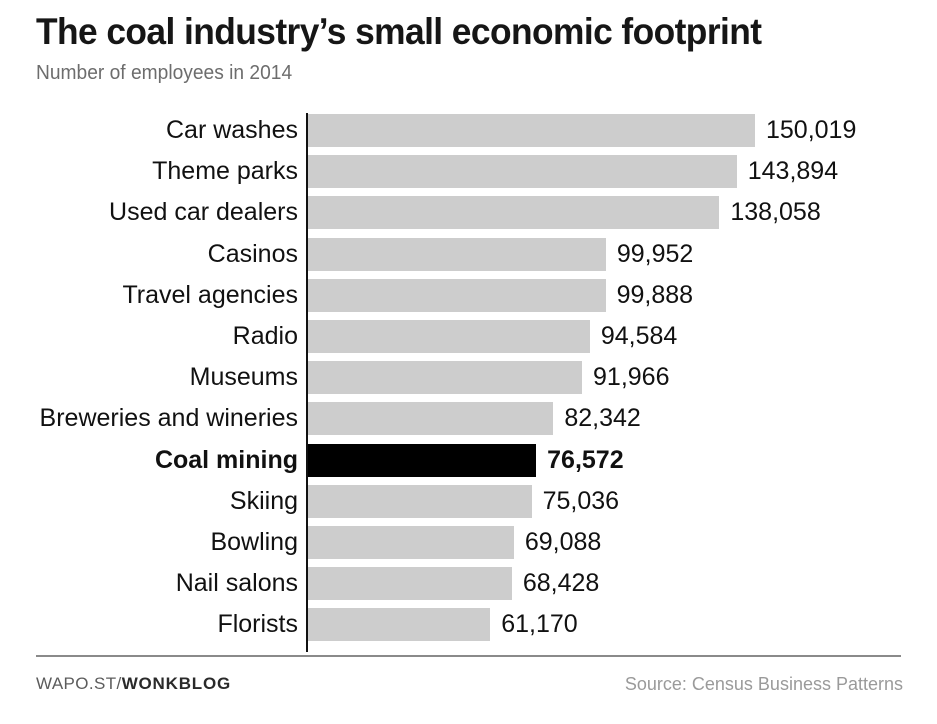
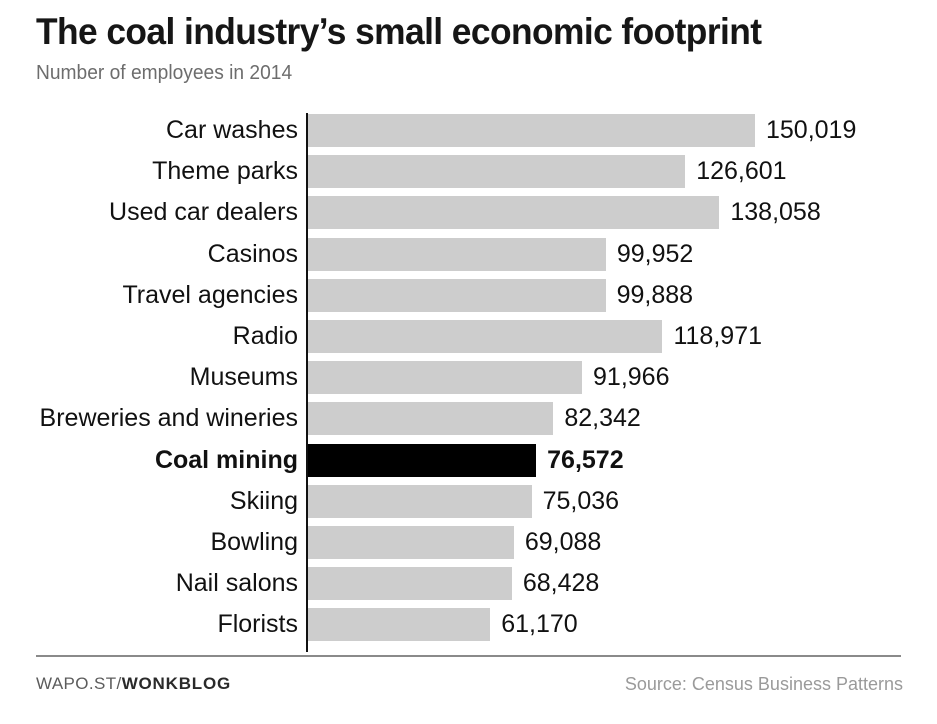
Theme parks: 143,894 -> 126,601
Radio: 94,584 -> 118,971
